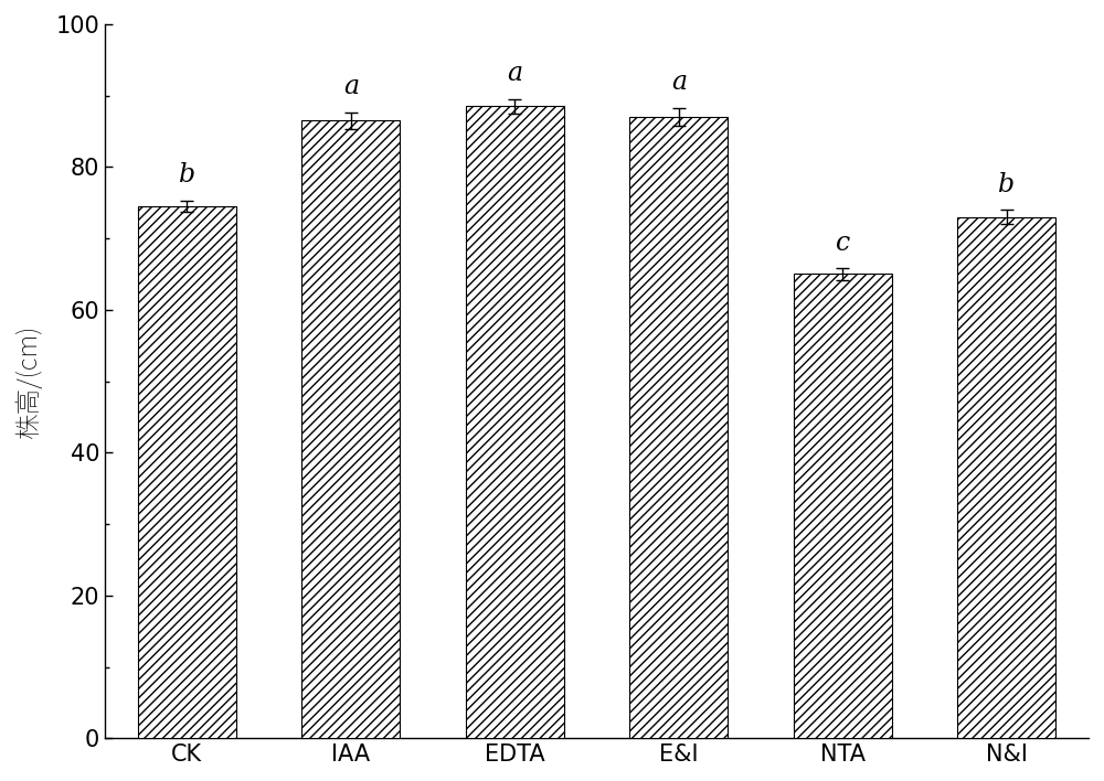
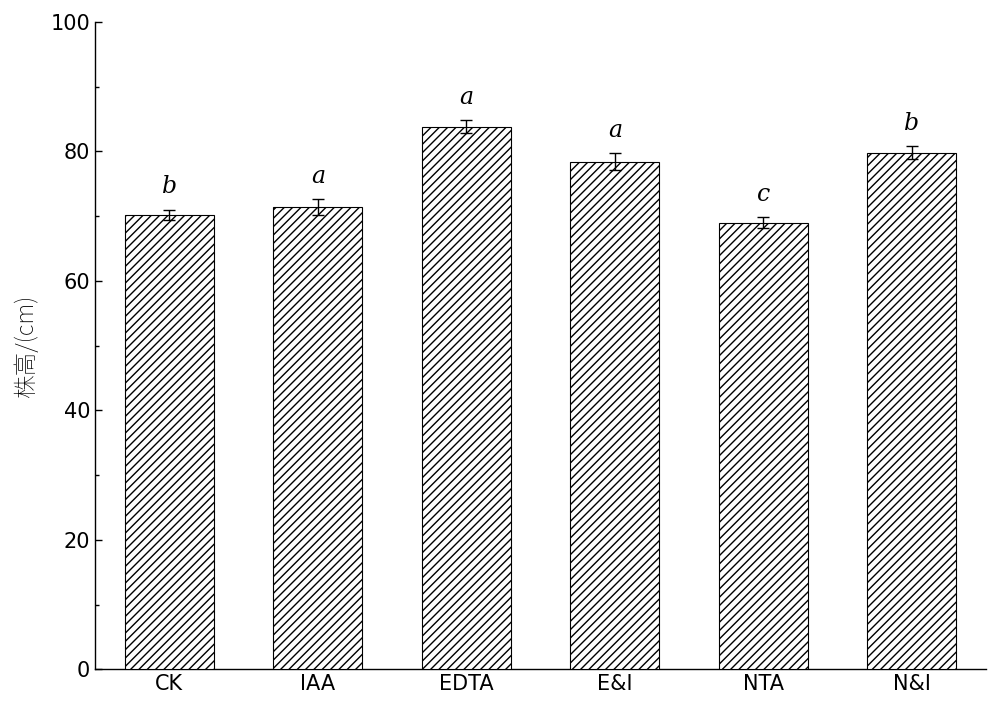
CK: 74.5 -> 70.2
IAA: 86.5 -> 71.4
EDTA: 88.5 -> 83.8
E&I: 87.0 -> 78.4
NTA: 65.0 -> 69.0
N&I: 73.0 -> 79.8
